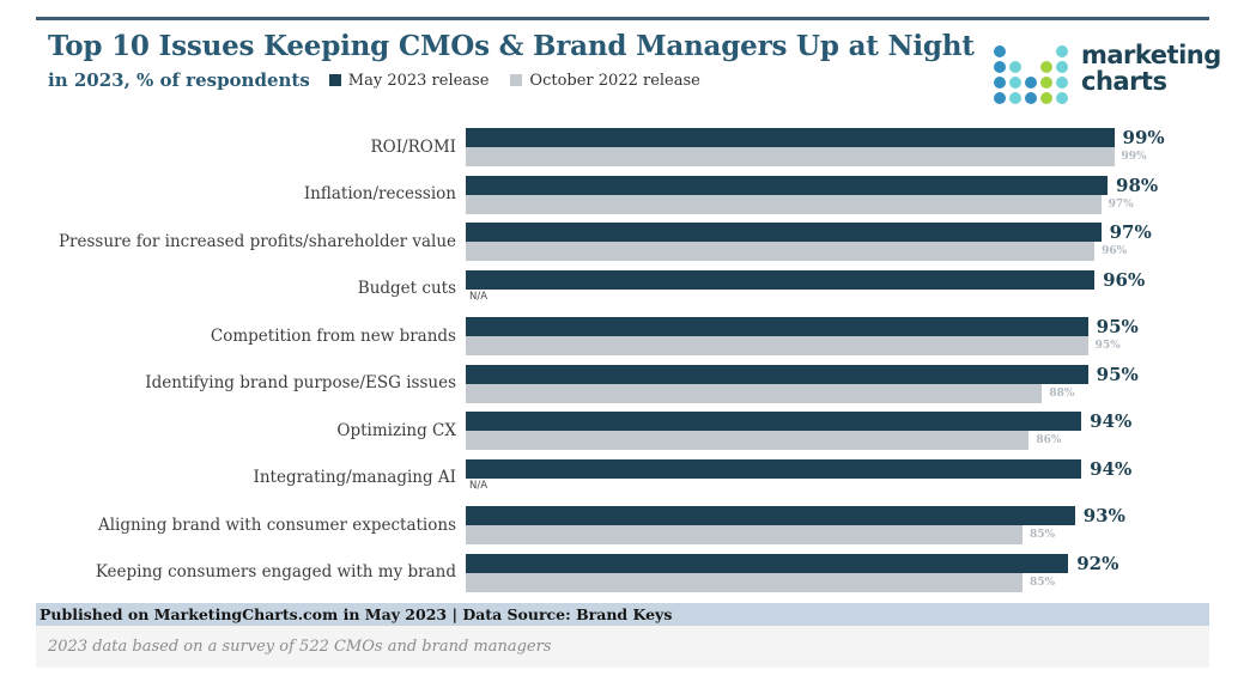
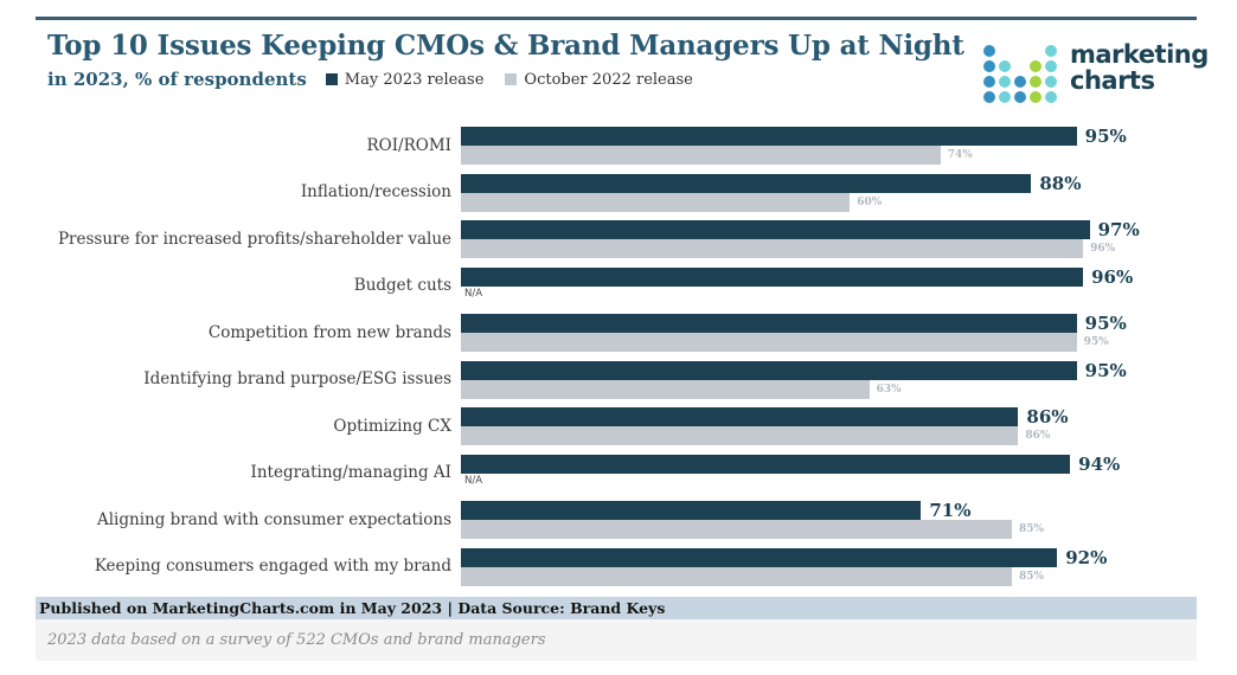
May 2023 release/ROI/ROMI: 99% -> 95%
October 2022 release/ROI/ROMI: 99% -> 74%
May 2023 release/Inflation/recession: 98% -> 88%
October 2022 release/Inflation/recession: 97% -> 60%
October 2022 release/Identifying brand purpose/ESG issues: 88% -> 63%
May 2023 release/Optimizing CX: 94% -> 86%
May 2023 release/Aligning brand with consumer expectations: 93% -> 71%
